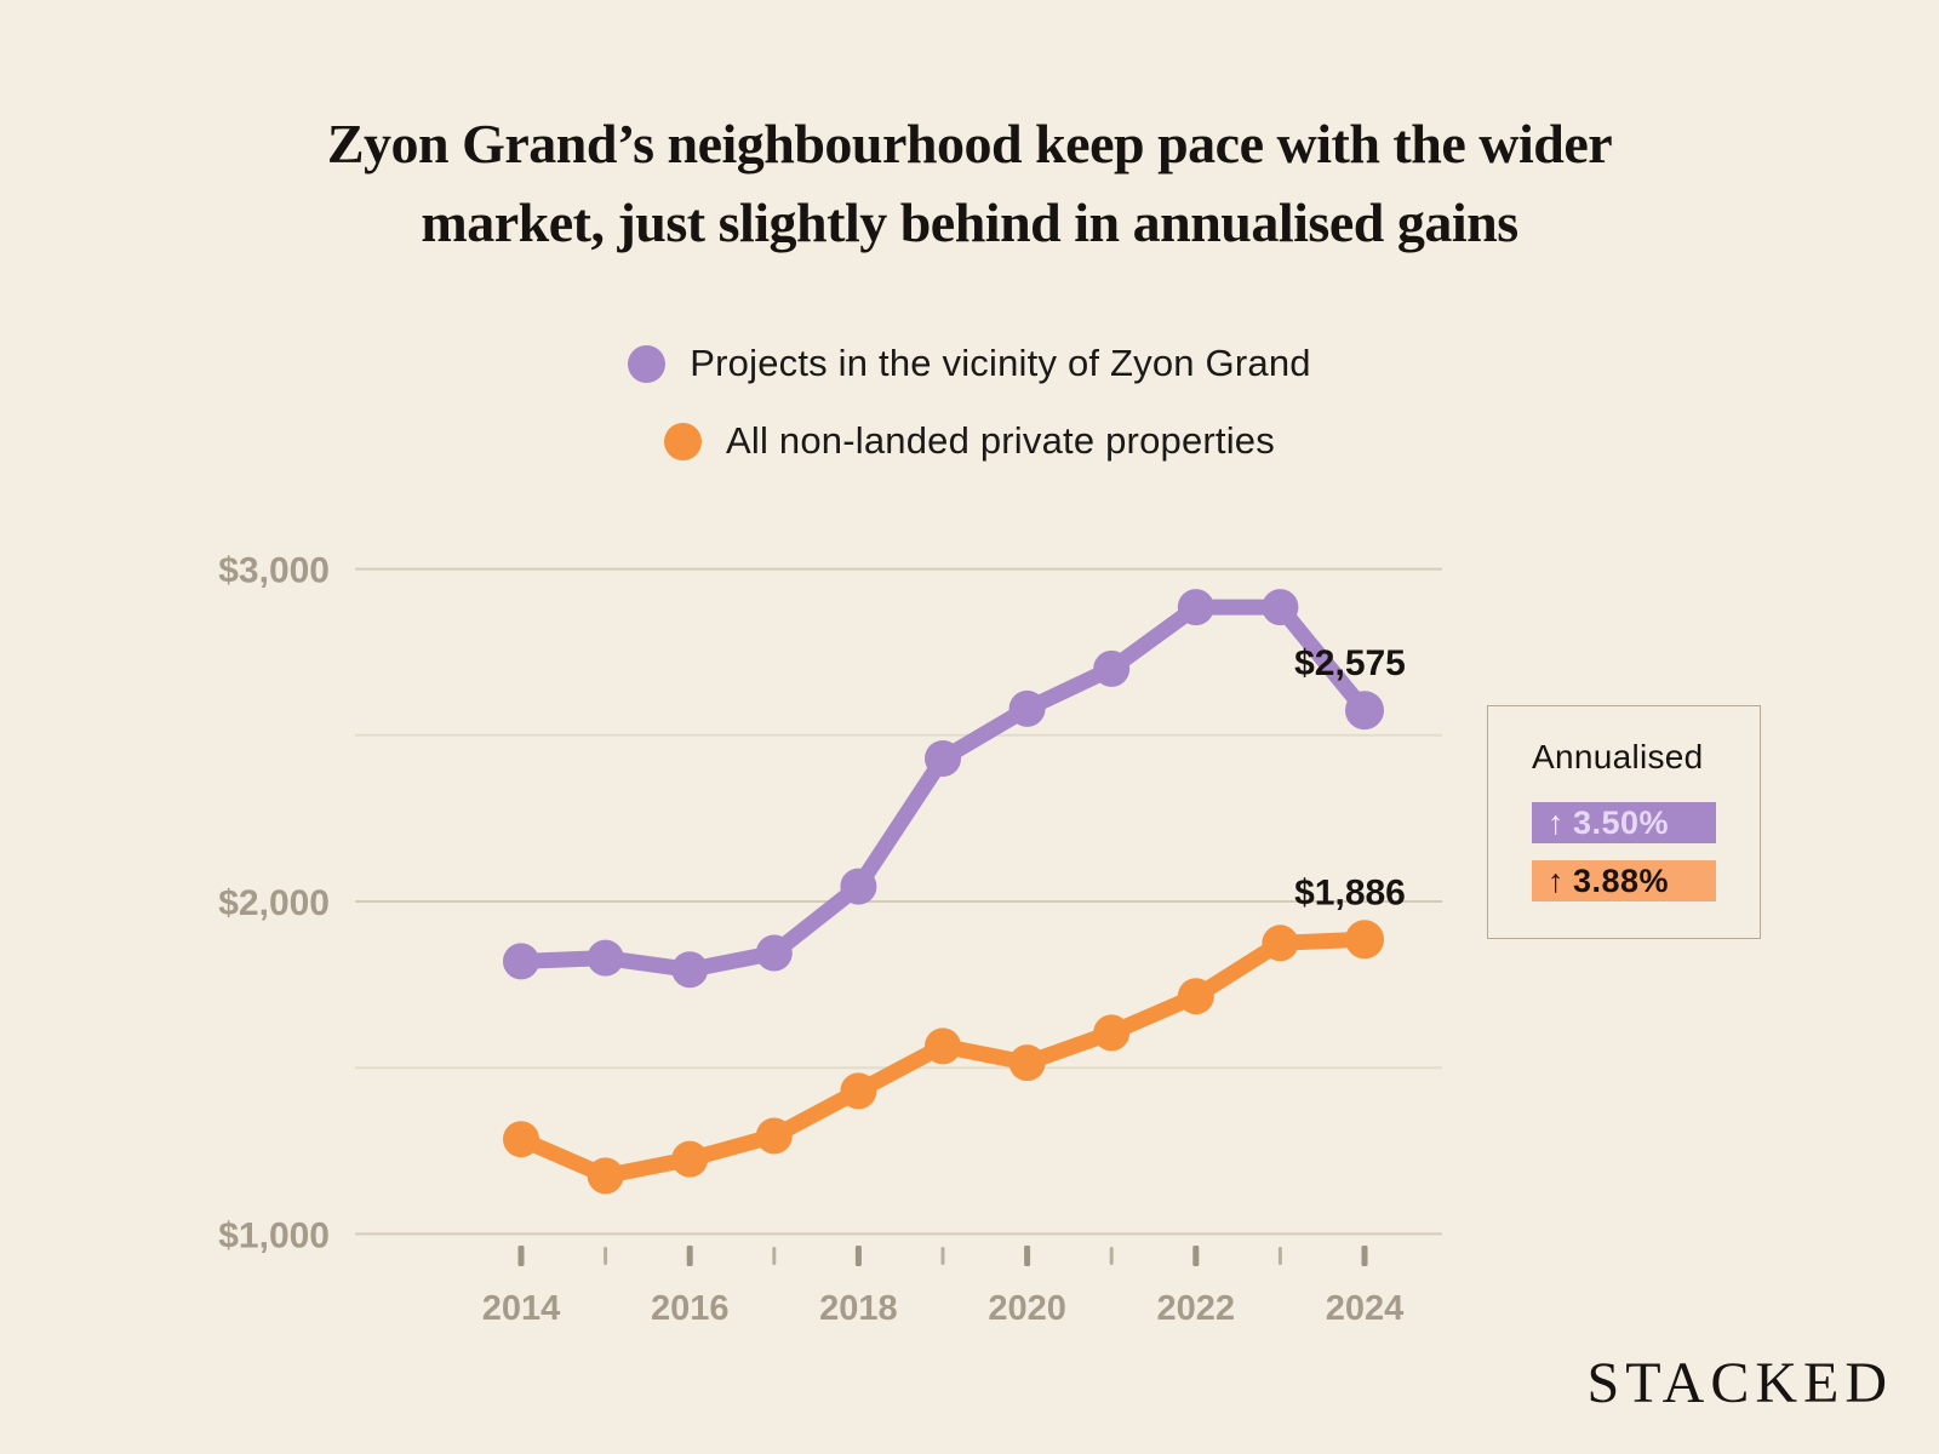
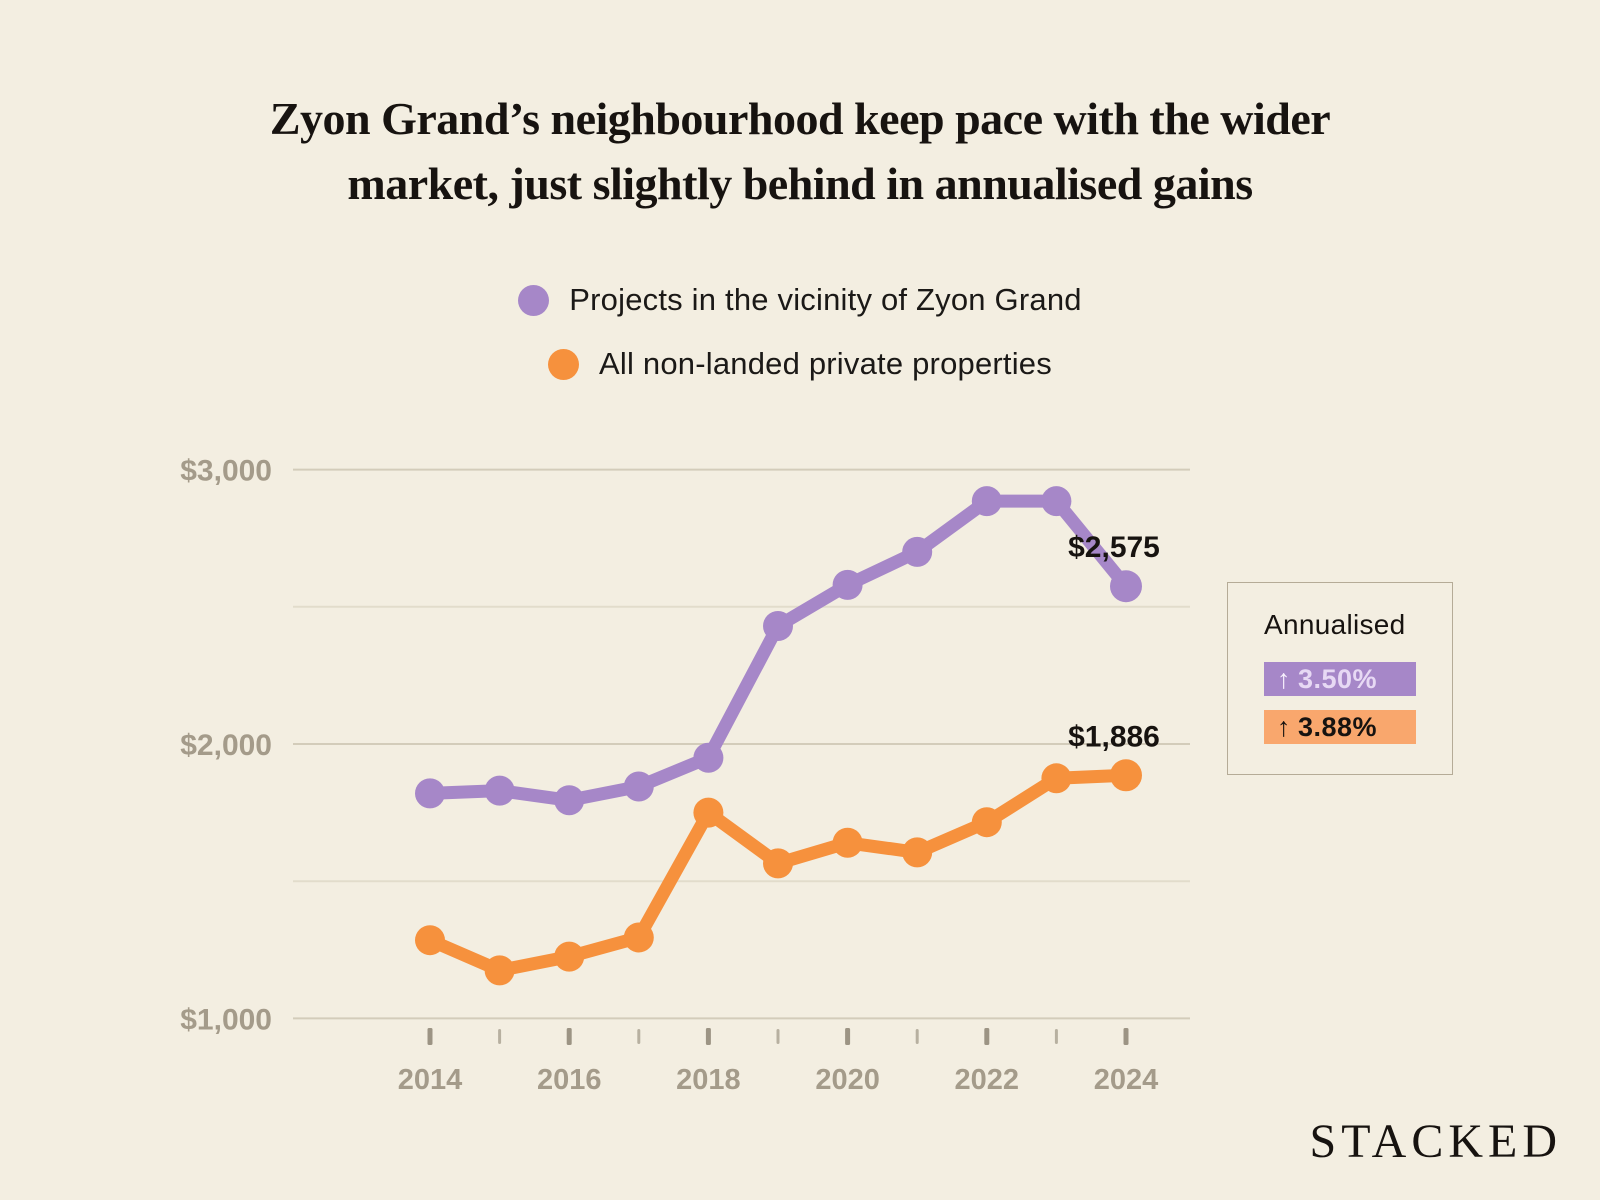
Projects in the vicinity of Zyon Grand/2018: $2040 -> $1950
All non-landed private properties/2018: $1430 -> $1750
All non-landed private properties/2020: $1520 -> $1640
